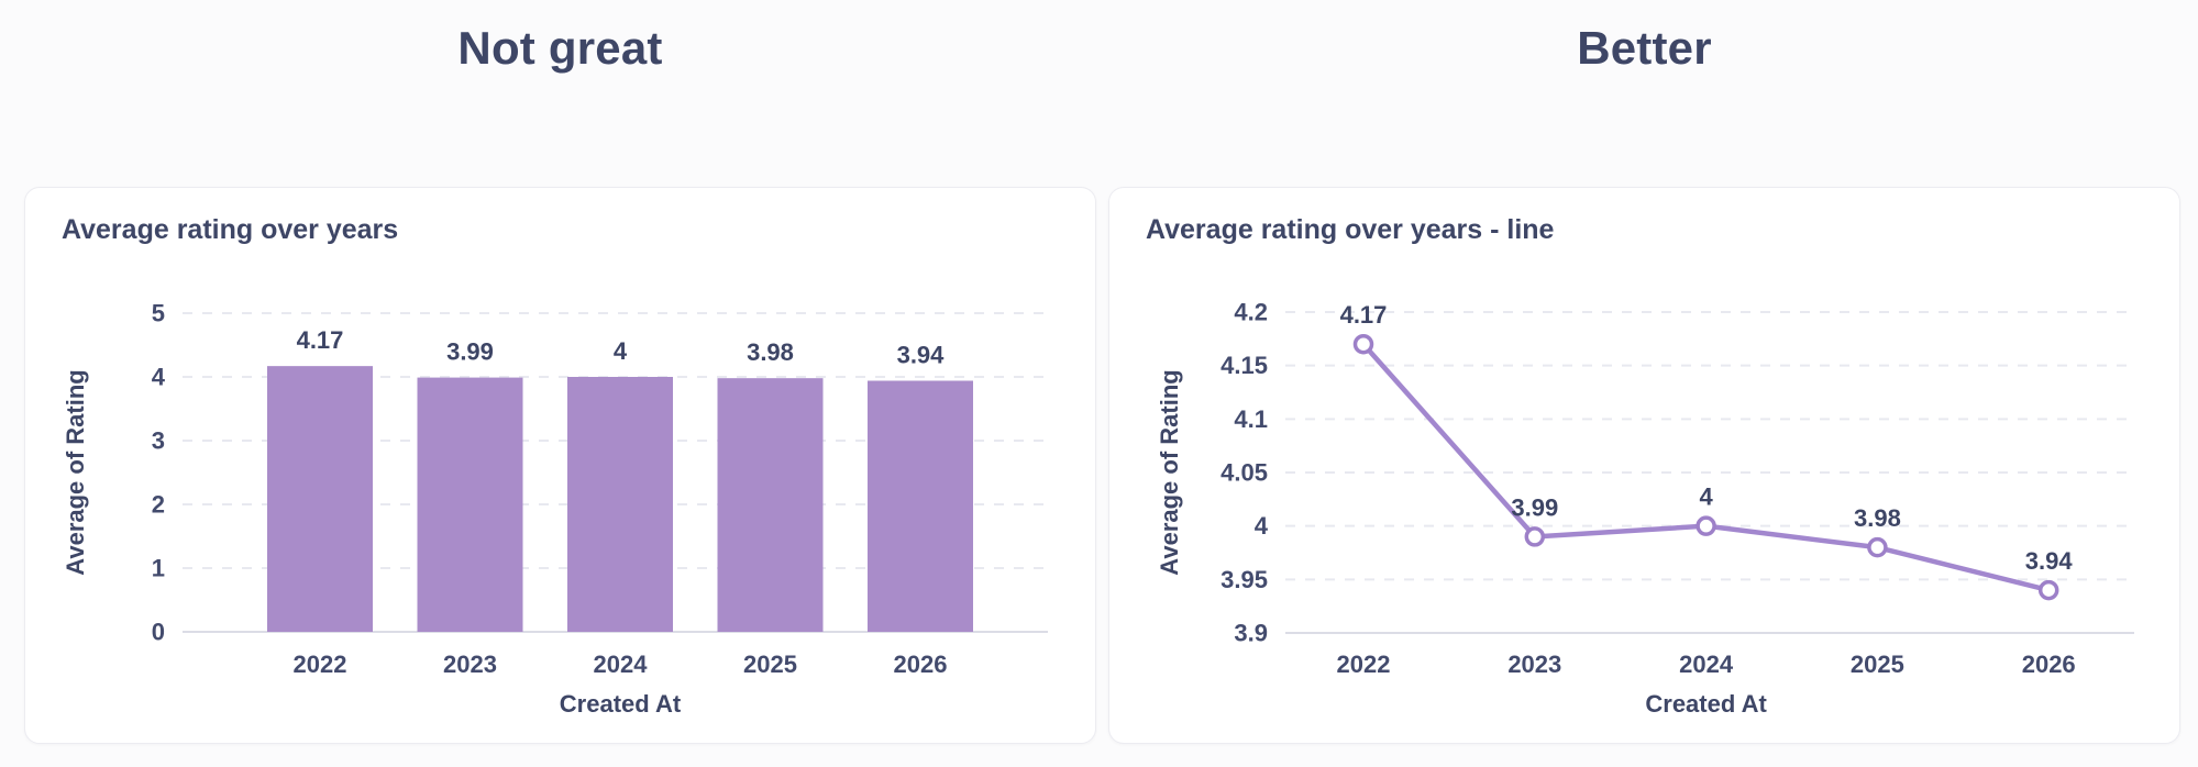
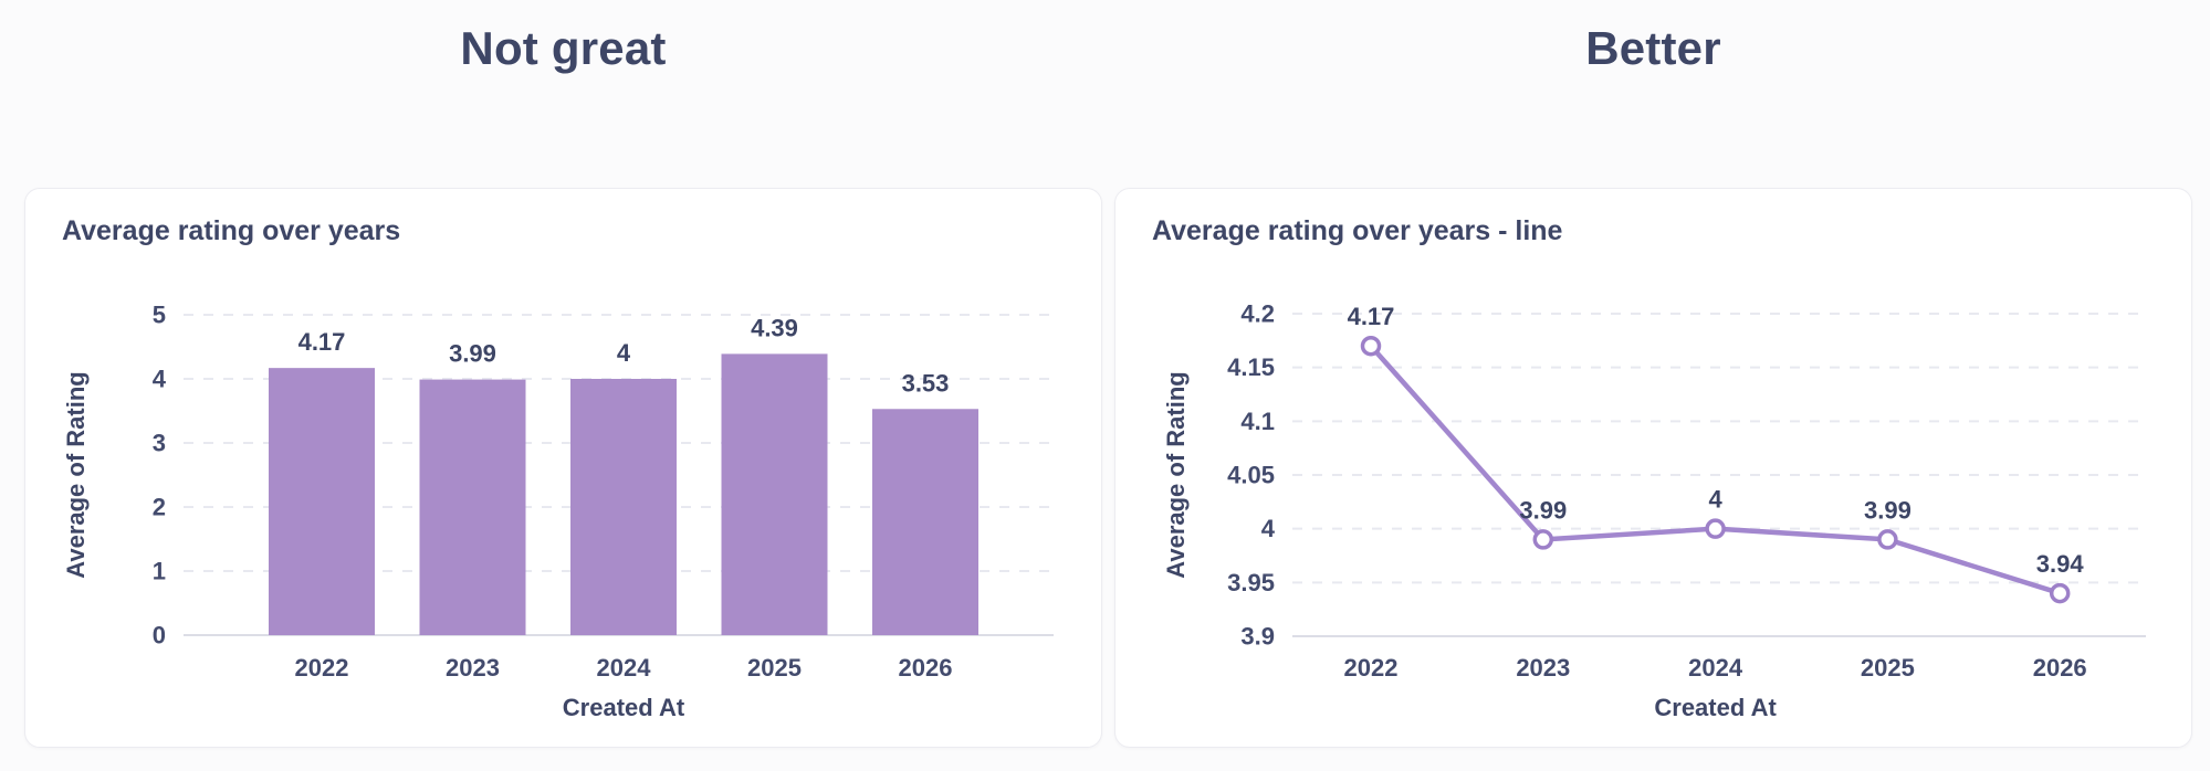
Average rating over years/2025: 3.98 -> 4.39
Average rating over years/2026: 3.94 -> 3.53
Average rating over years - line/2025: 3.98 -> 3.99
